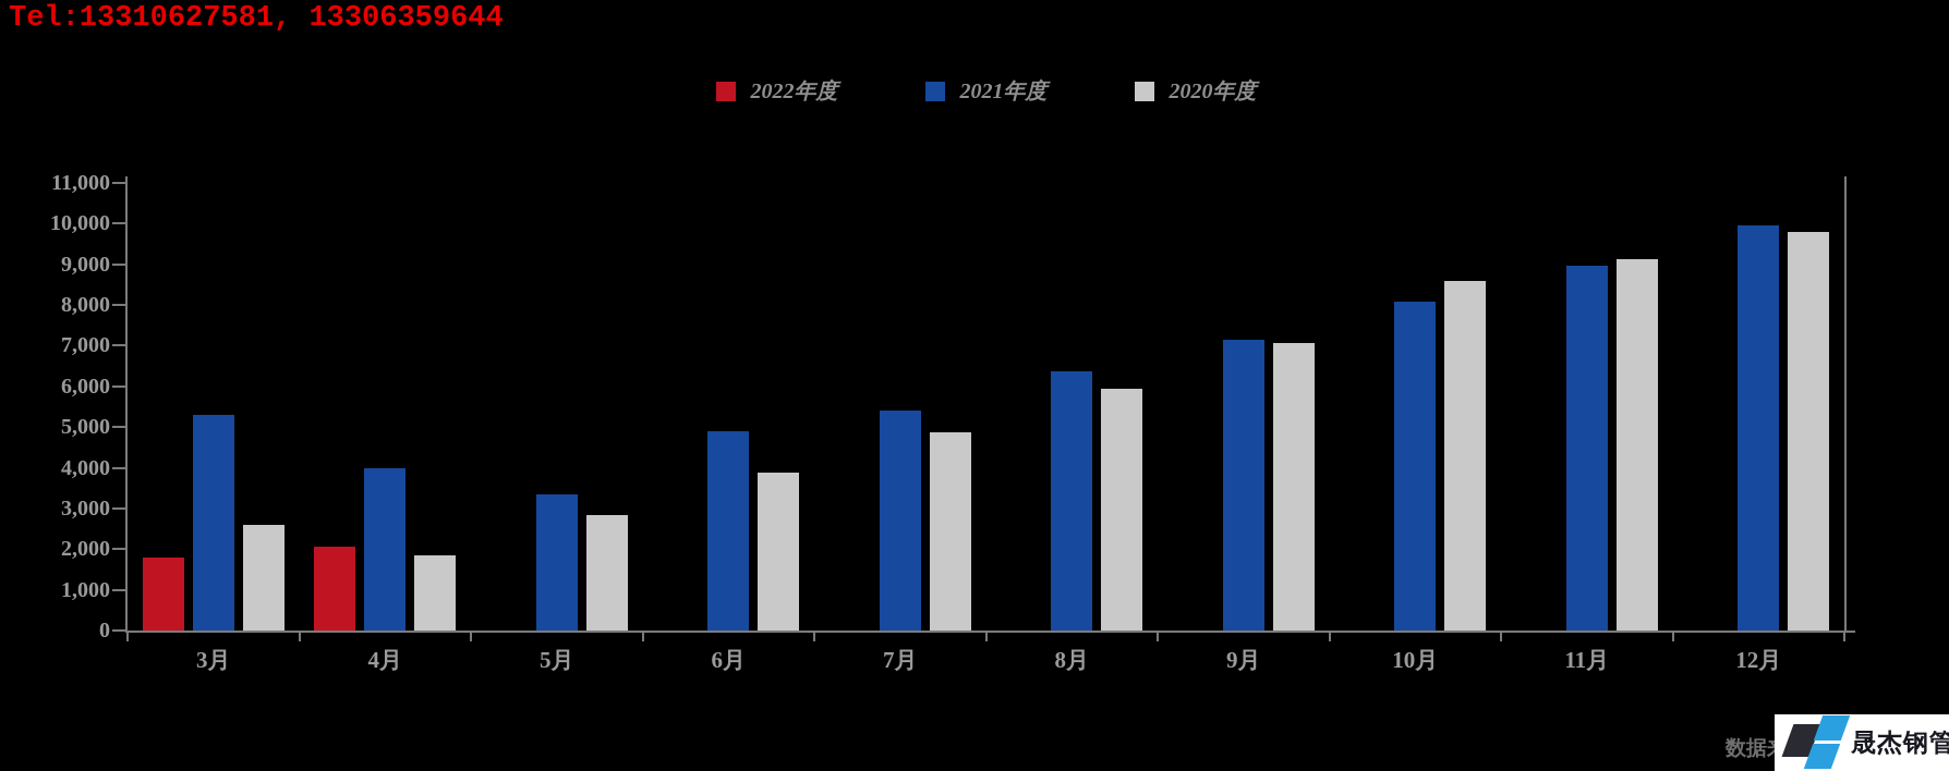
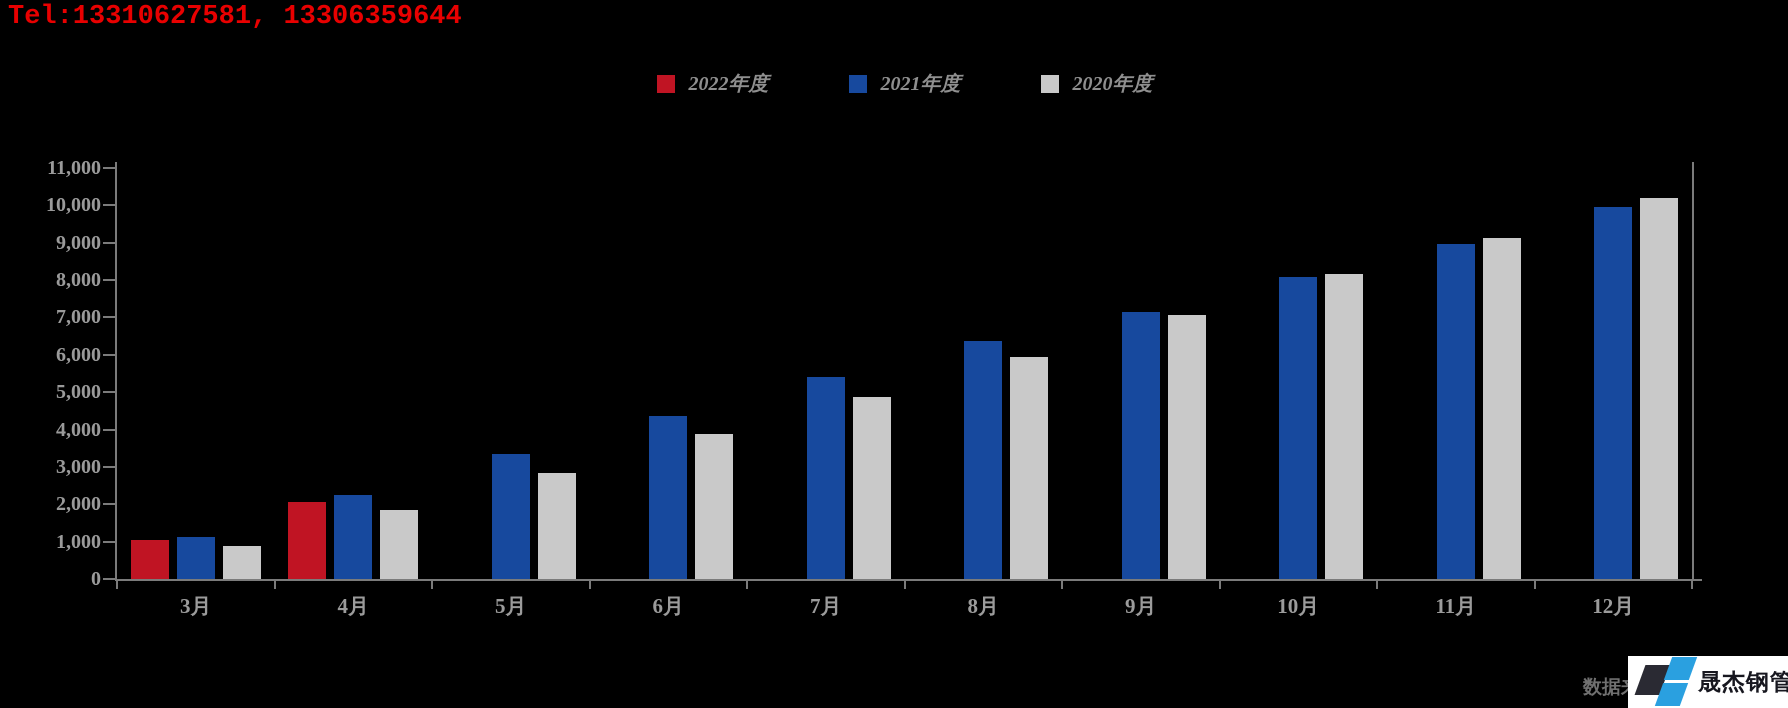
2022年度/3月: 1800 -> 1000
2021年度/3月: 5300 -> 1100
2020年度/3月: 2600 -> 900
2021年度/4月: 4000 -> 2300
2021年度/6月: 4900 -> 4400
2020年度/10月: 8600 -> 8200
2020年度/12月: 9800 -> 10200
